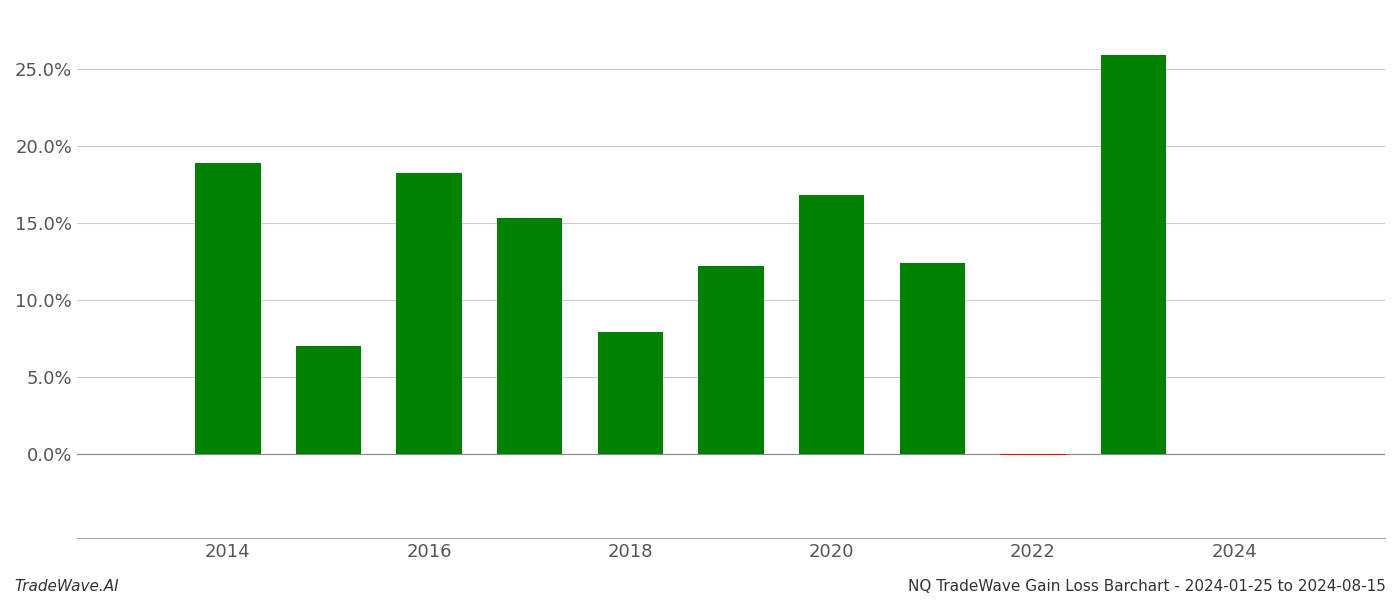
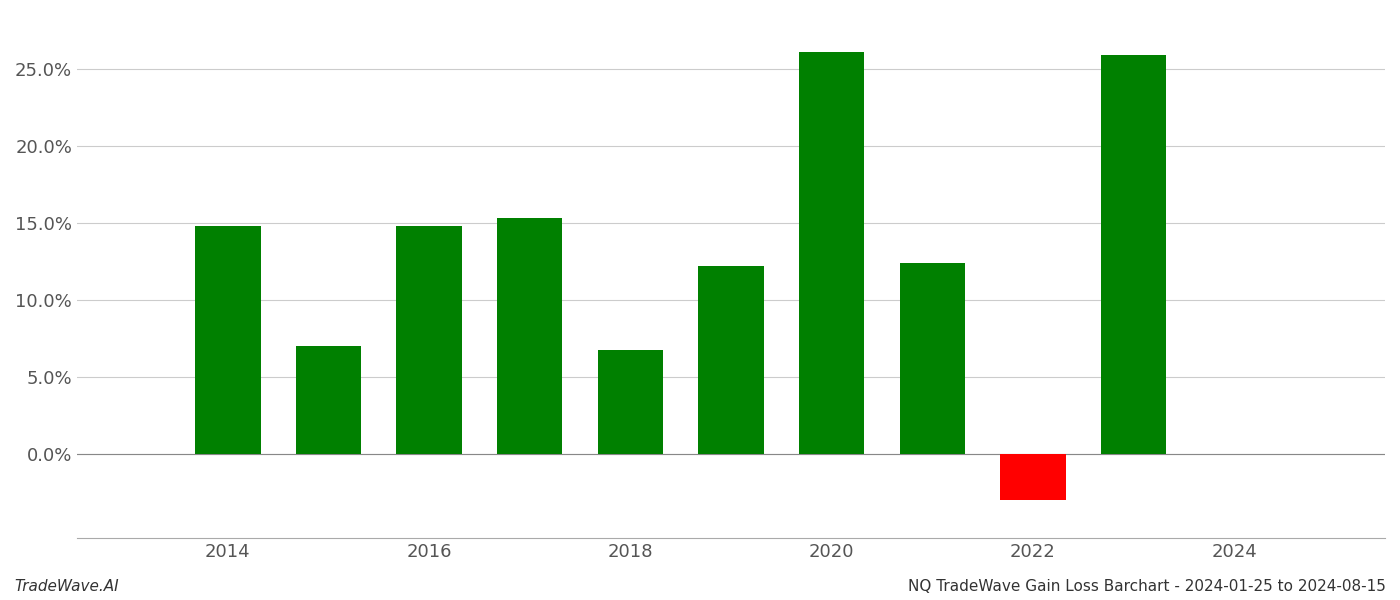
2014: 18.9% -> 14.8%
2016: 18.2% -> 14.8%
2018: 7.9% -> 6.7%
2020: 16.8% -> 26.1%
2022: -0.1% -> -3.0%
